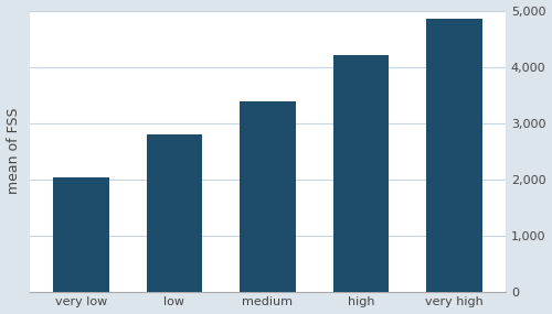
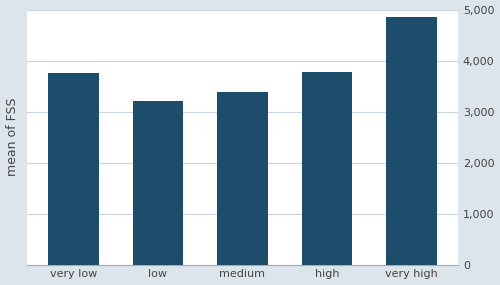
very low: 2,030 -> 3,760
low: 2,800 -> 3,200
high: 4,200 -> 3,780
